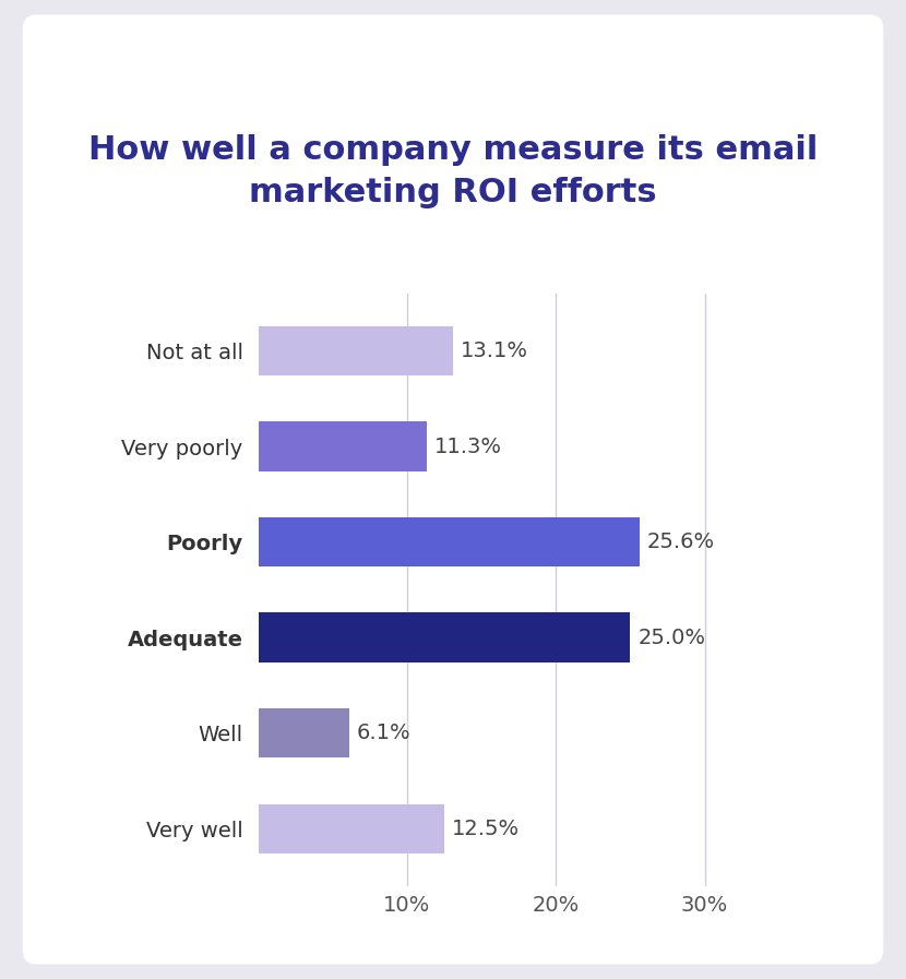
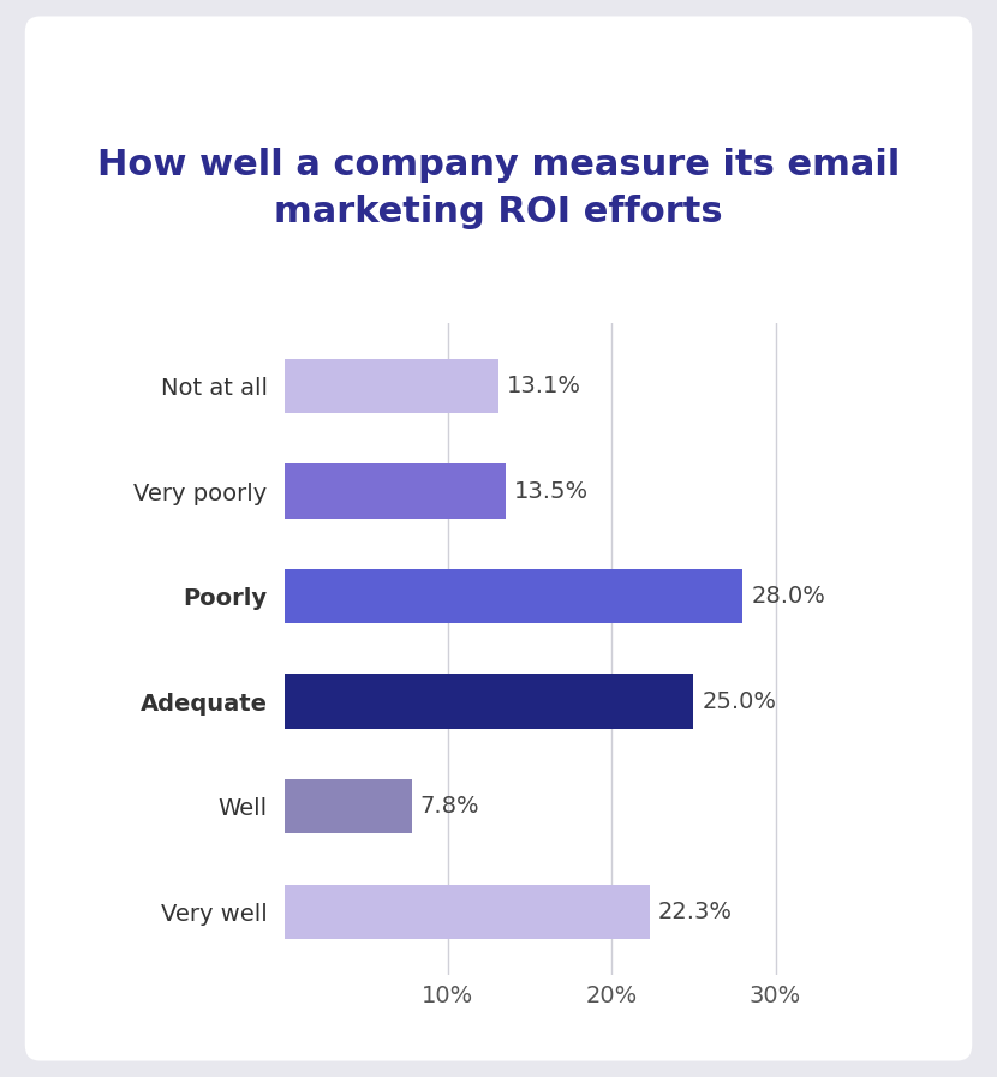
Very poorly: 11.3% -> 13.5%
Poorly: 25.6% -> 28.0%
Well: 6.1% -> 7.8%
Very well: 12.5% -> 22.3%
